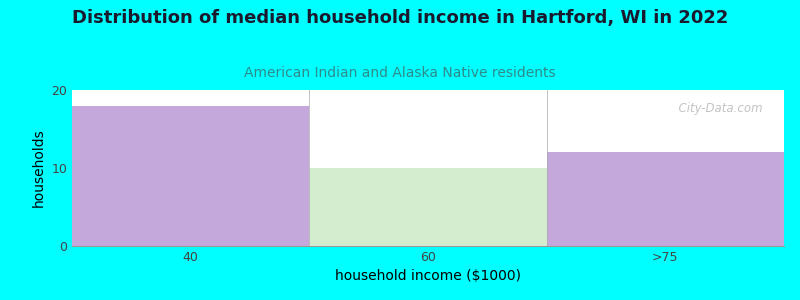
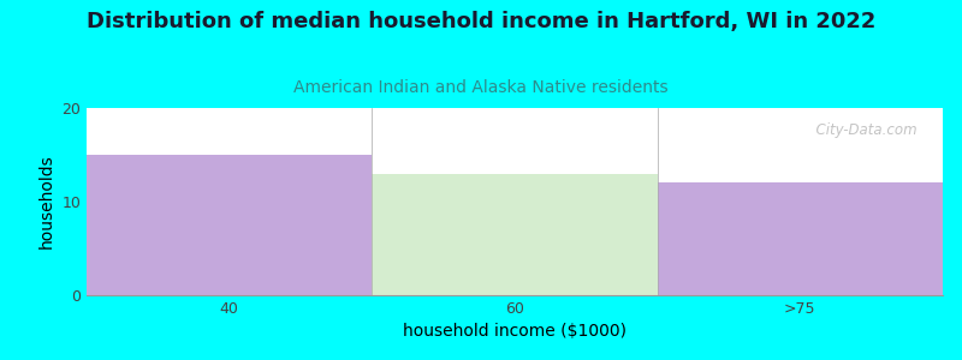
40: 18 -> 15
60: 10 -> 13
